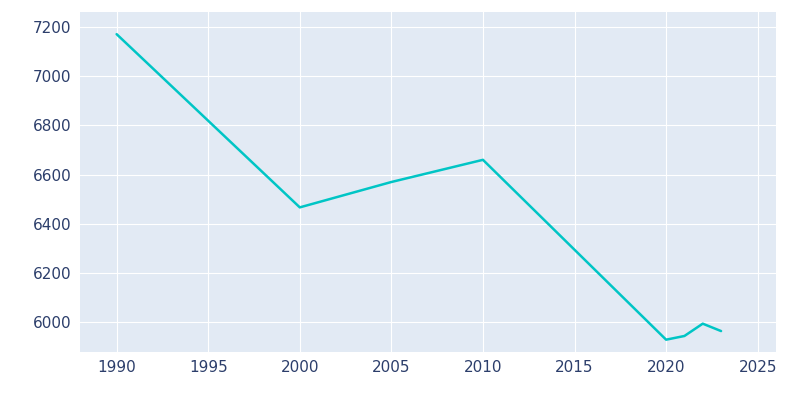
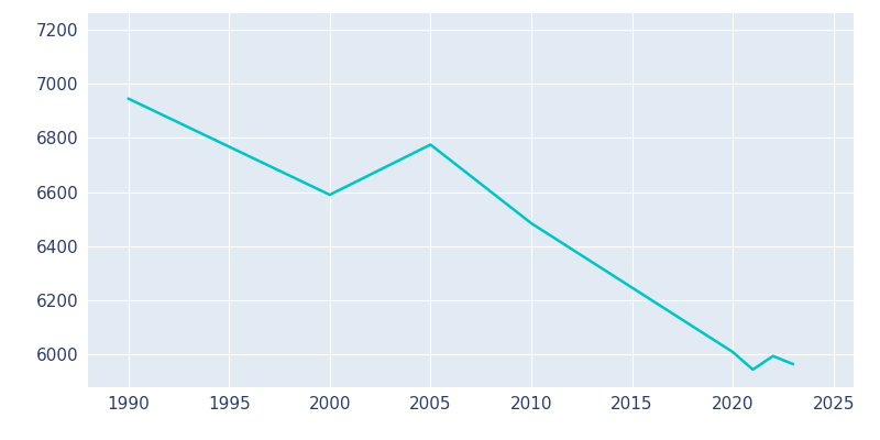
1990: 7170 -> 6945
2000: 6467 -> 6590
2005: 6570 -> 6775
2010: 6660 -> 6485
2020: 5930 -> 6010
